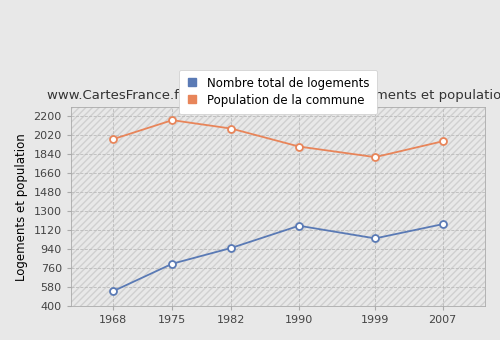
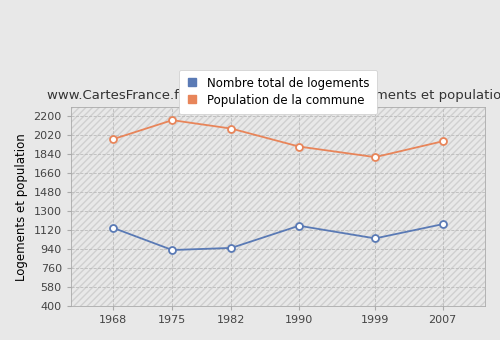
Nombre total de logements/1968: 540 -> 1140
Nombre total de logements/1975: 800 -> 930
